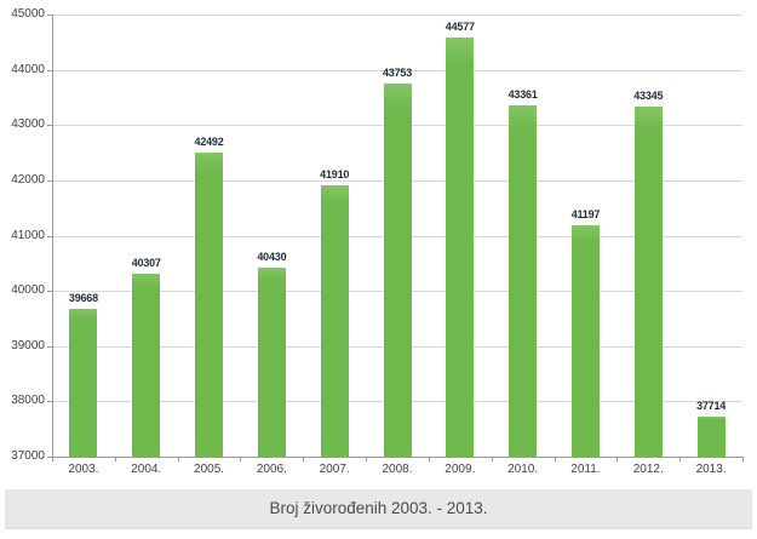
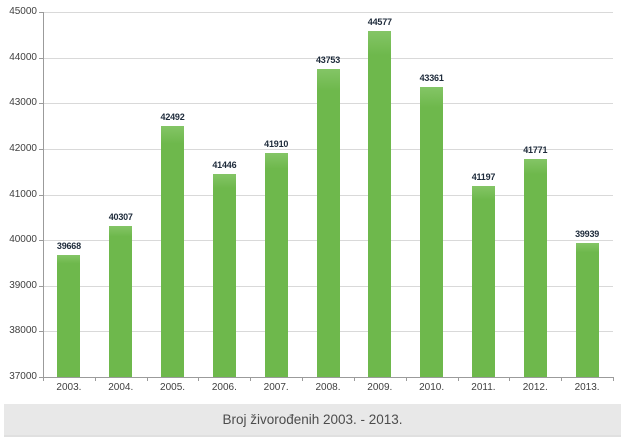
2006.: 40430 -> 41446
2012.: 43345 -> 41771
2013.: 37714 -> 39939
